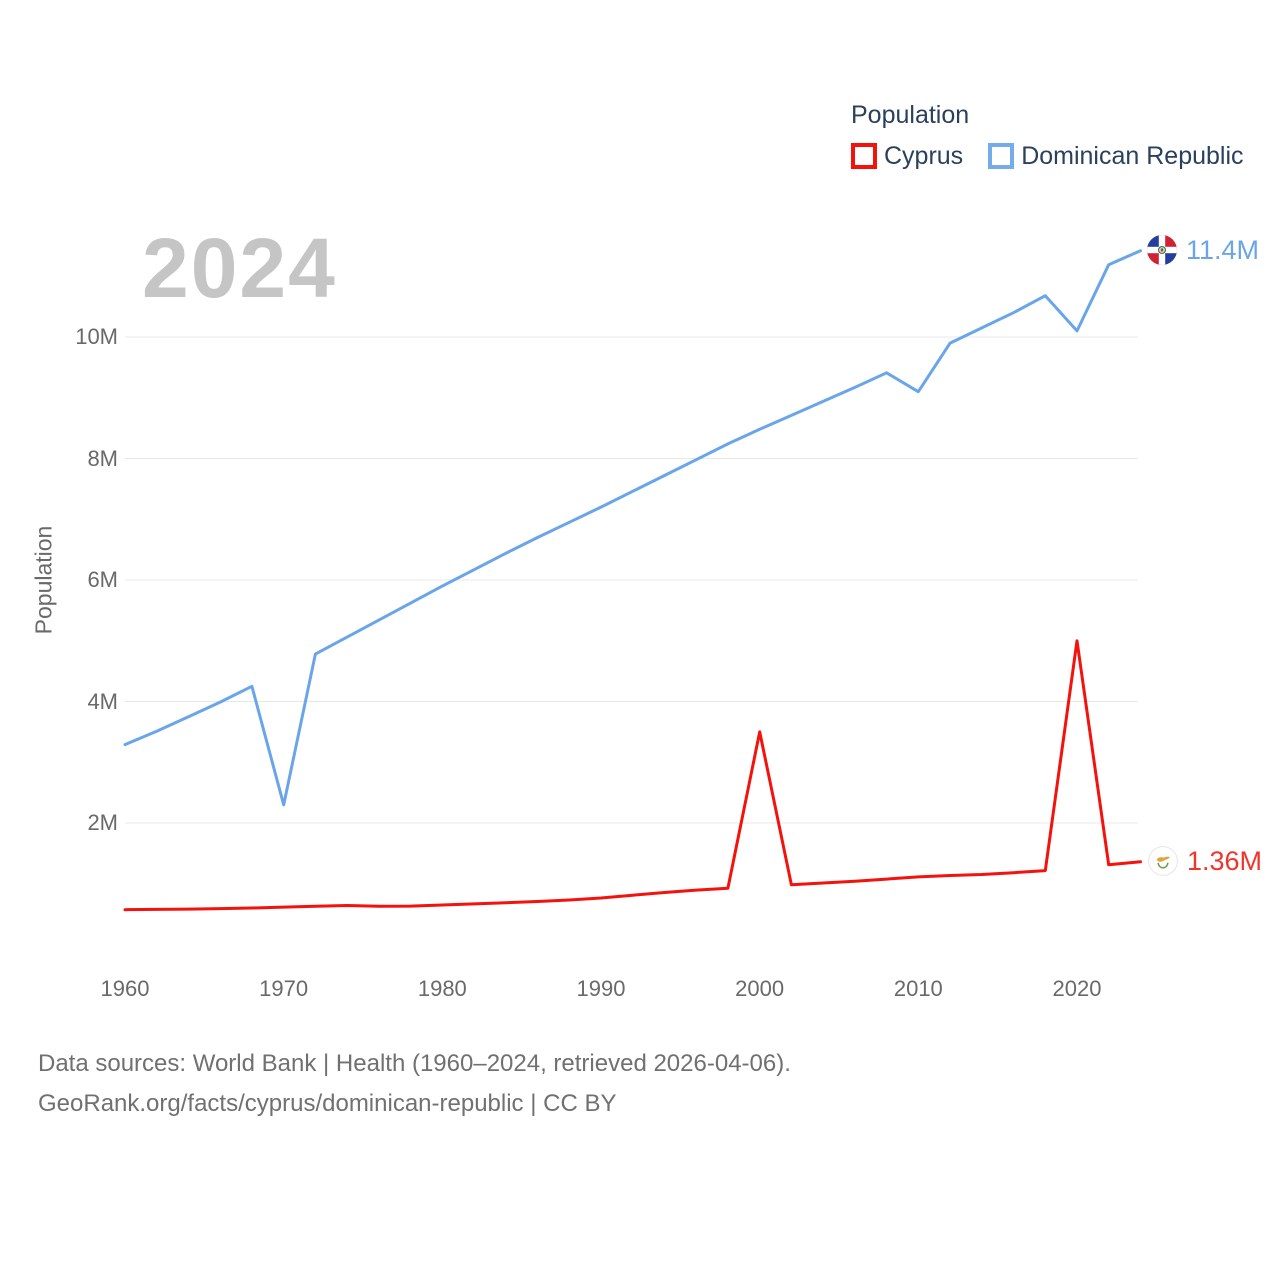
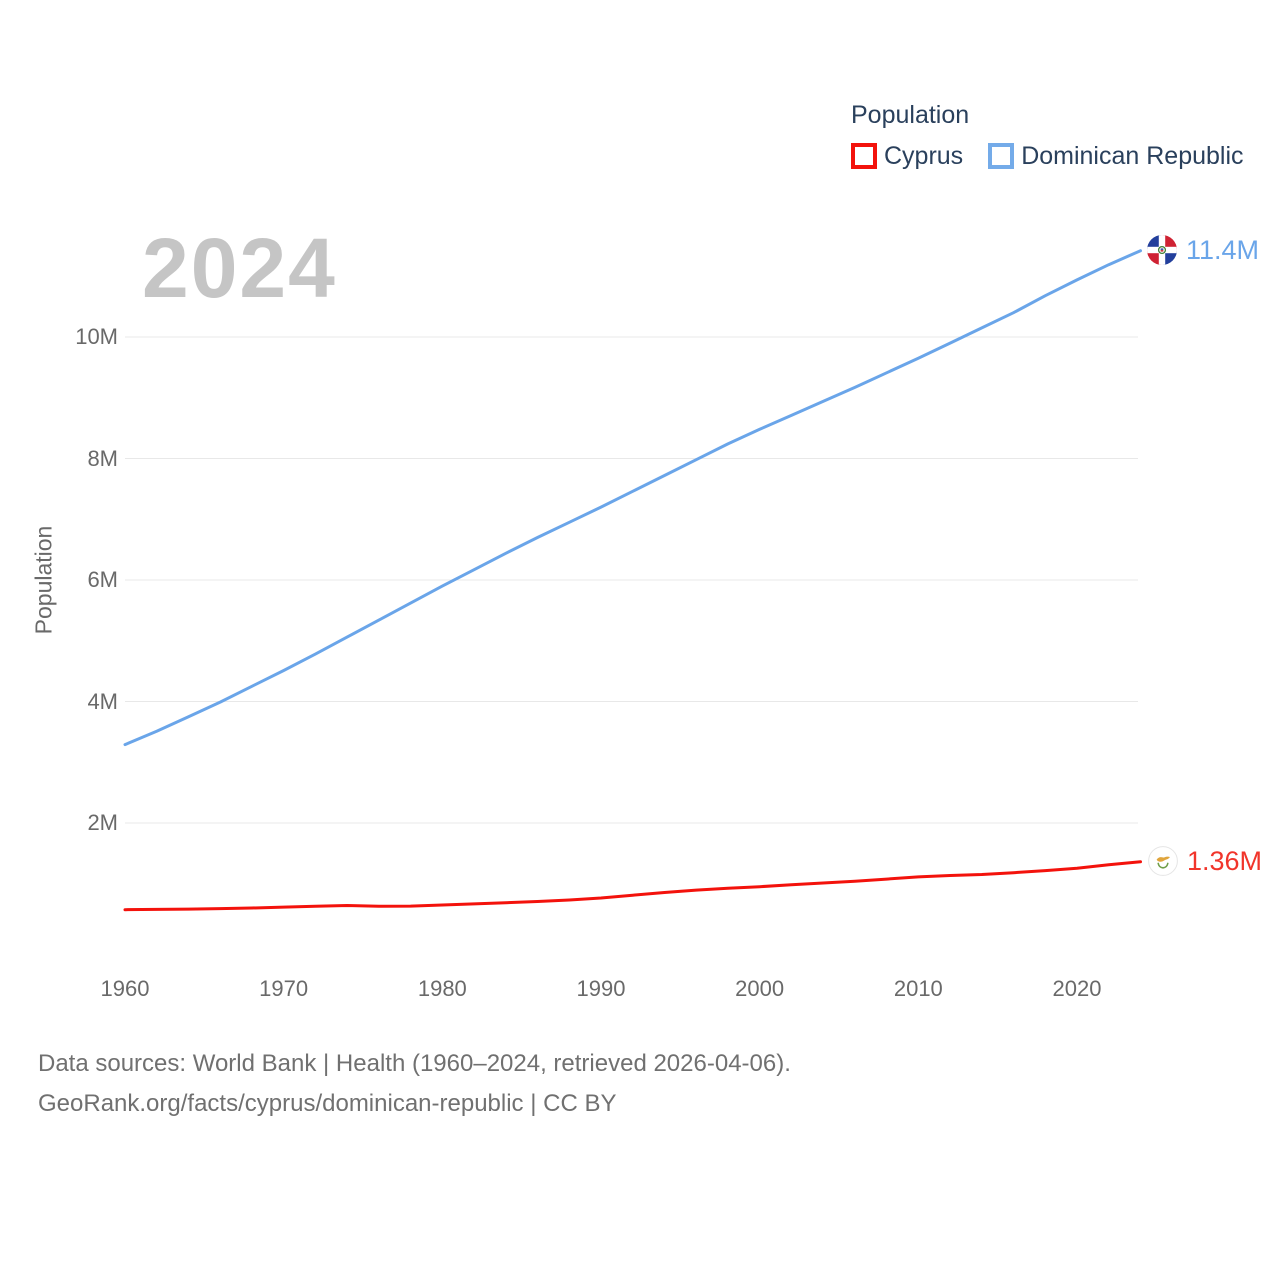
Dominican Republic/1970: 2.3M -> 4.5M
Cyprus/2000: 3.5M -> 1.0M
Dominican Republic/2010: 9.1M -> 9.7M
Cyprus/2020: 5.0M -> 1.3M
Dominican Republic/2020: 10.1M -> 10.9M
